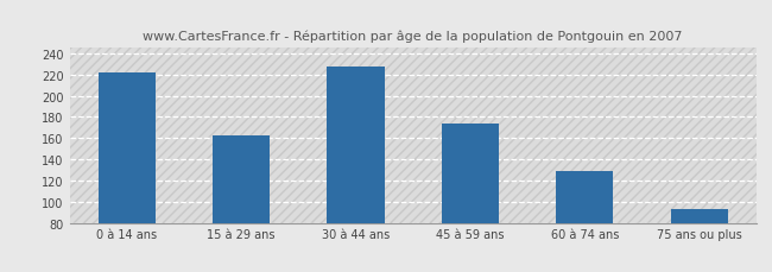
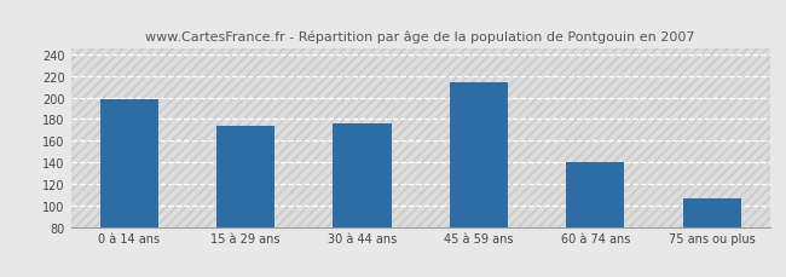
0 à 14 ans: 222 -> 198
15 à 29 ans: 163 -> 174
30 à 44 ans: 227 -> 176
45 à 59 ans: 174 -> 214
60 à 74 ans: 129 -> 140
75 ans ou plus: 93 -> 106
